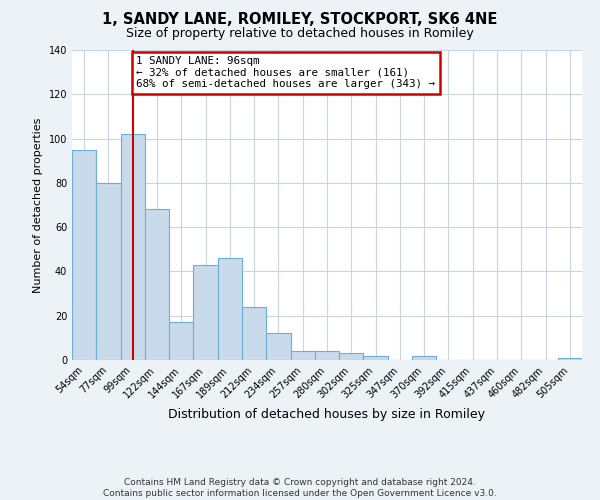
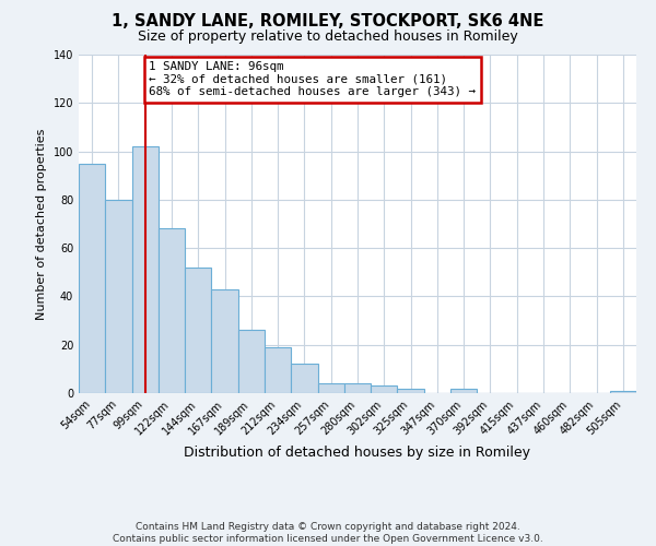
144sqm: 17 -> 52
189sqm: 46 -> 26
212sqm: 24 -> 19
